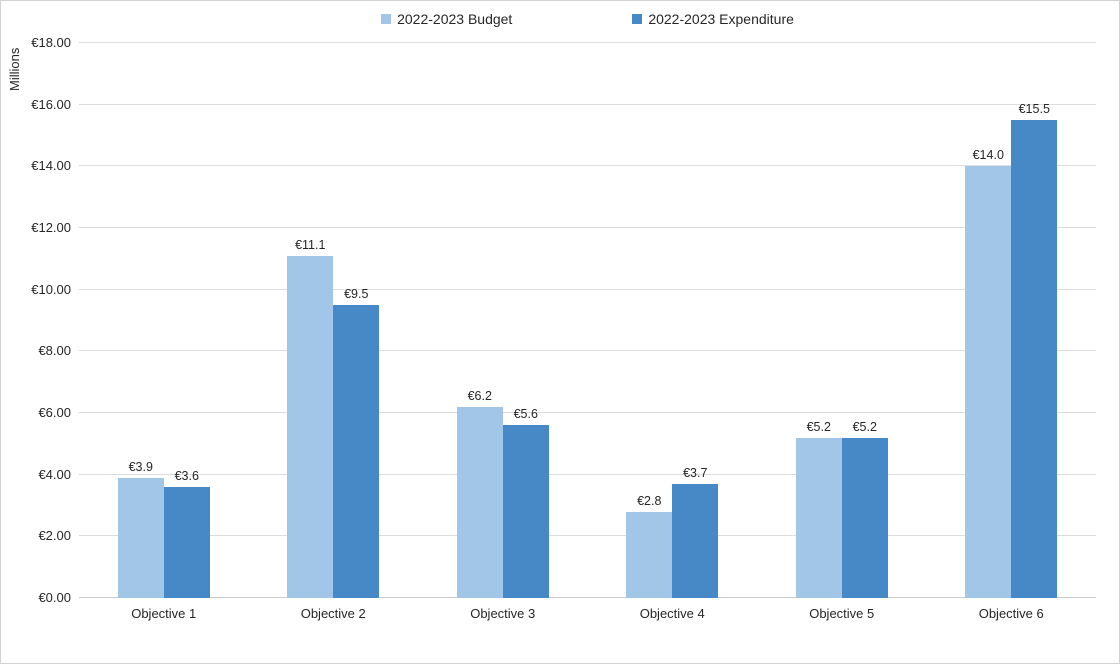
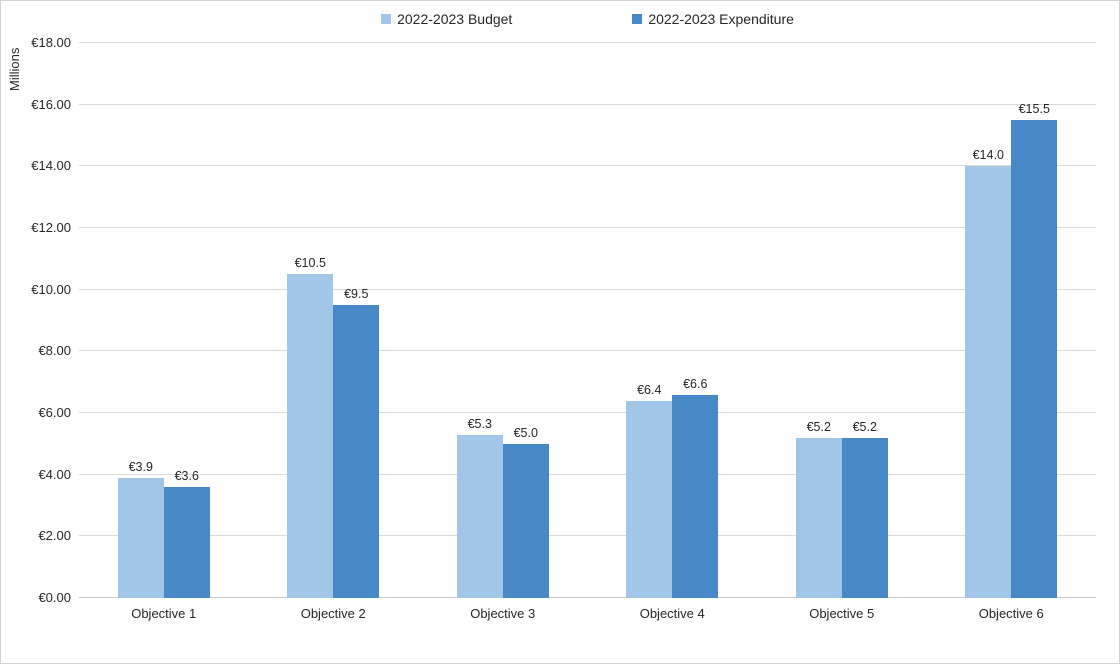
2022-2023 Budget/Objective 2: €11.1 -> €10.5
2022-2023 Budget/Objective 3: €6.2 -> €5.3
2022-2023 Expenditure/Objective 3: €5.6 -> €5.0
2022-2023 Budget/Objective 4: €2.8 -> €6.4
2022-2023 Expenditure/Objective 4: €3.7 -> €6.6
